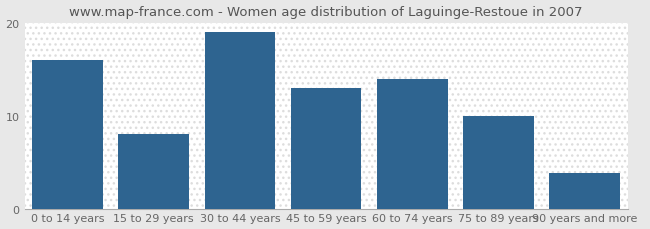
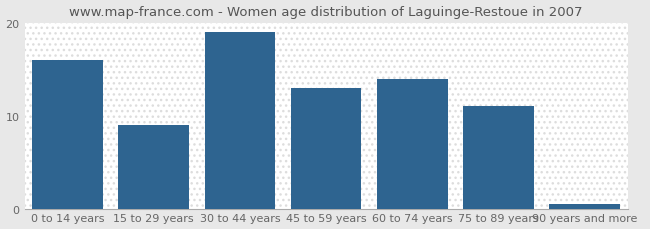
15 to 29 years: 8.0 -> 9.0
75 to 89 years: 10.0 -> 11.0
90 years and more: 3.8 -> 0.5
